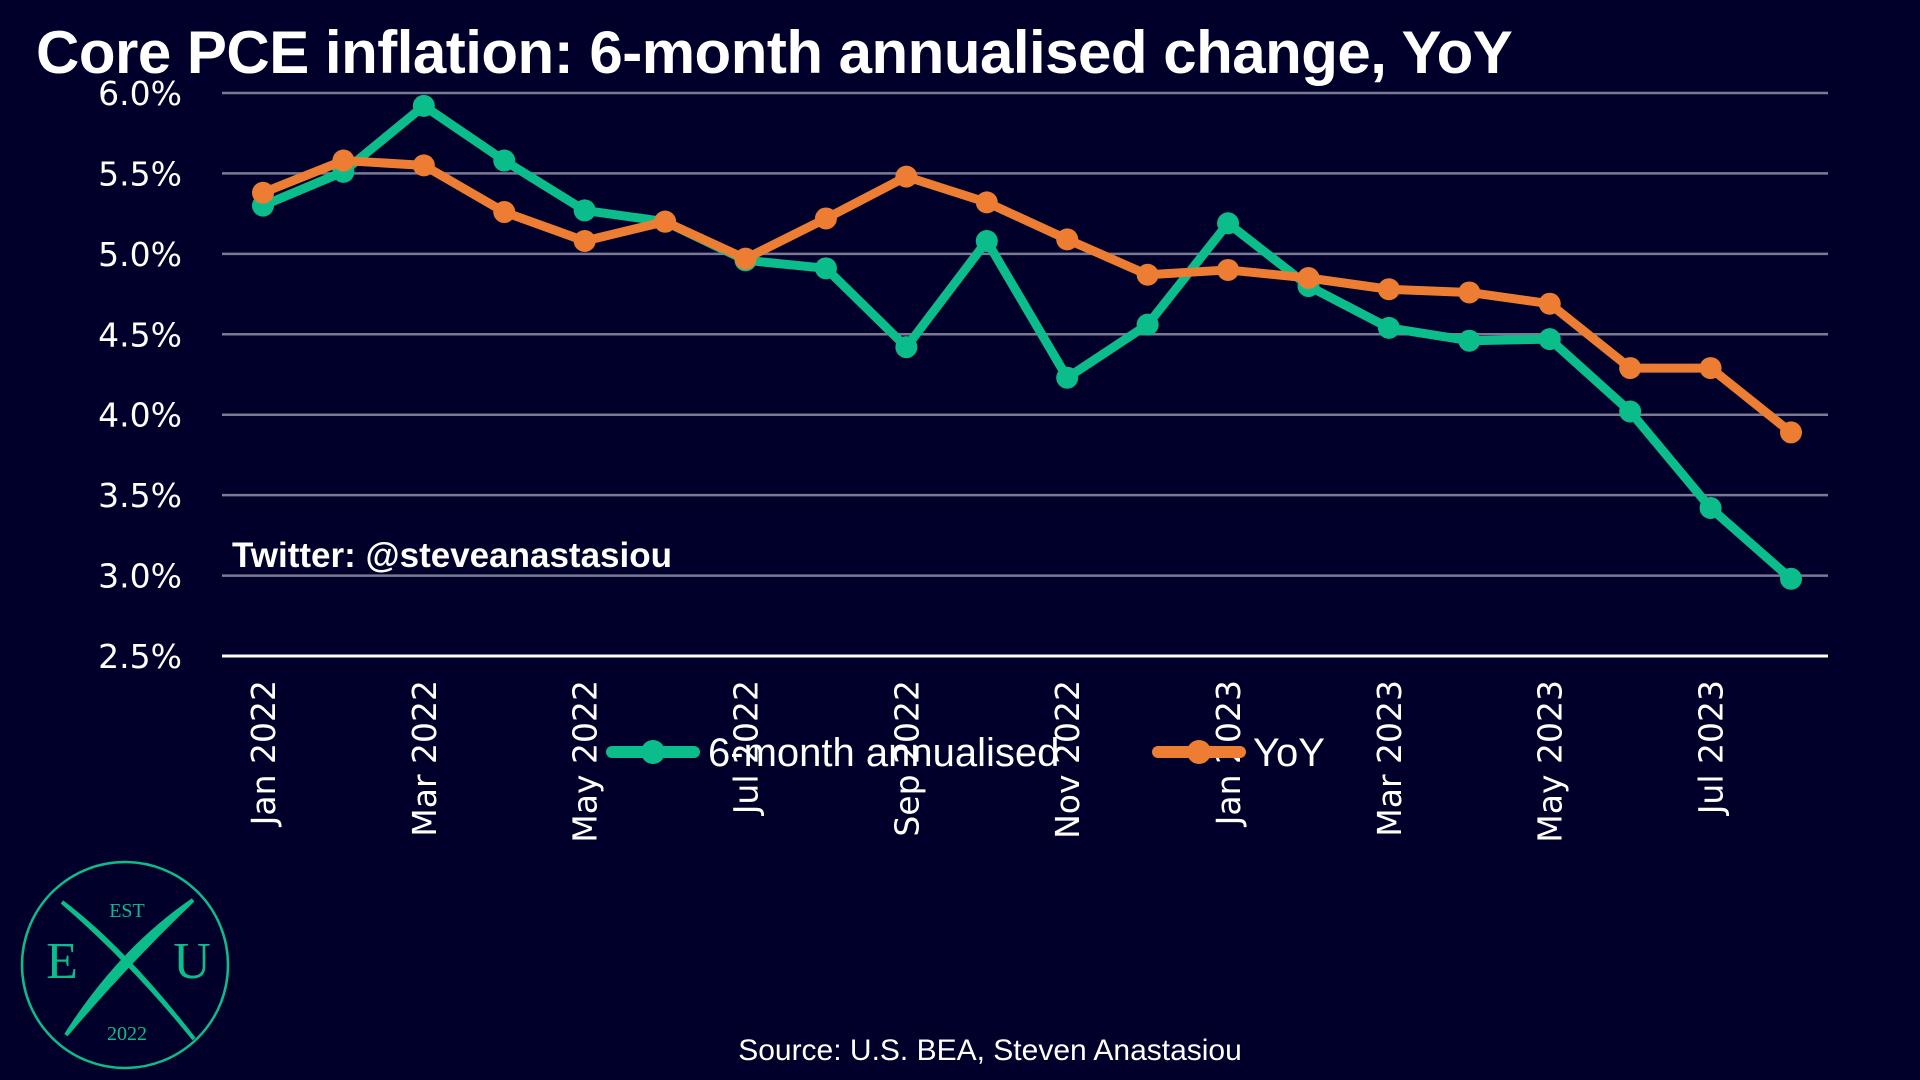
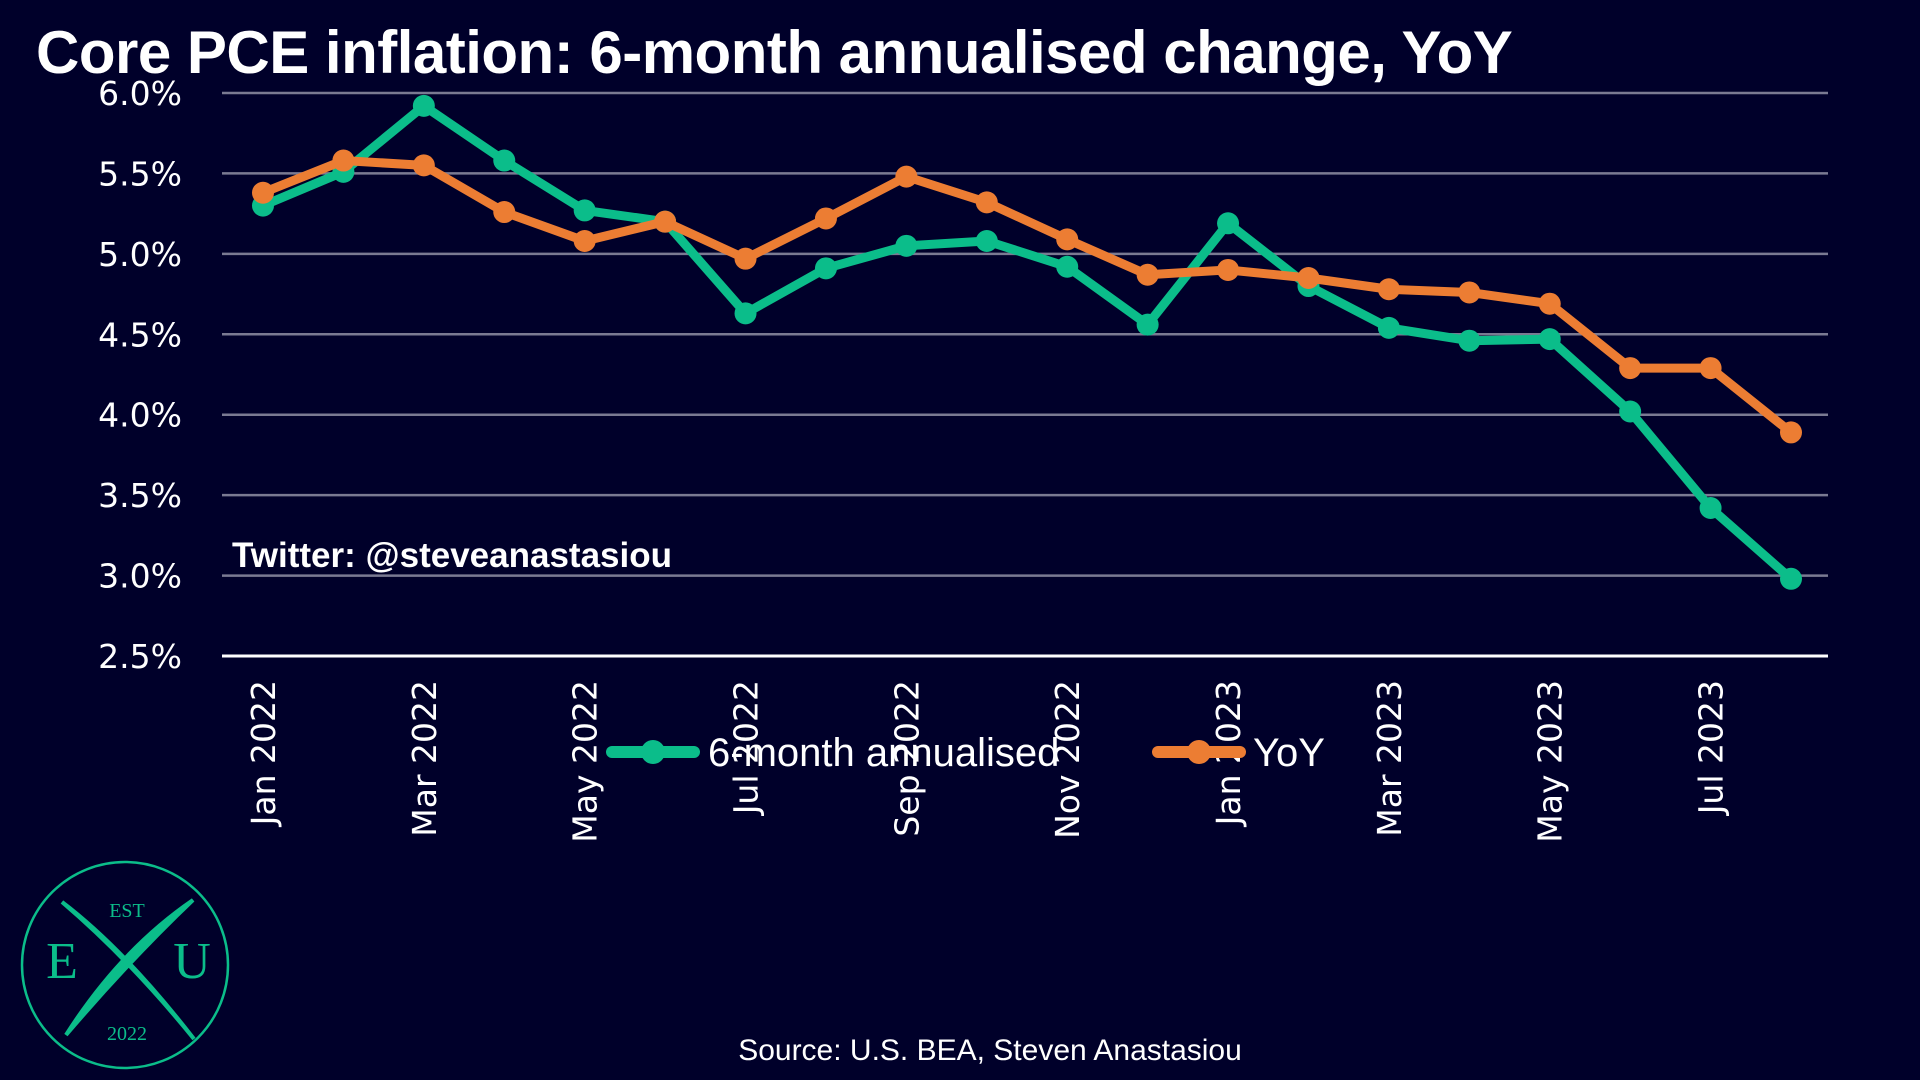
6-month annualised/Jul 2022: 4.96% -> 4.63%
6-month annualised/Sep 2022: 4.42% -> 5.05%
6-month annualised/Nov 2022: 4.23% -> 4.92%
